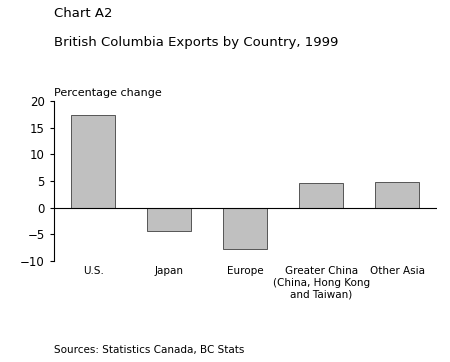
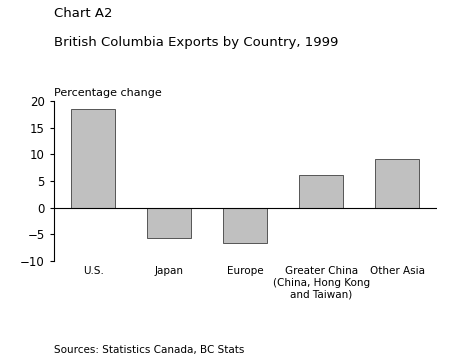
U.S.: 17.4 -> 18.5
Japan: -4.4 -> -5.7
Europe: -7.8 -> -6.7
Greater China (China, Hong Kong and Taiwan): 4.6 -> 6.1
Other Asia: 4.8 -> 9.1
